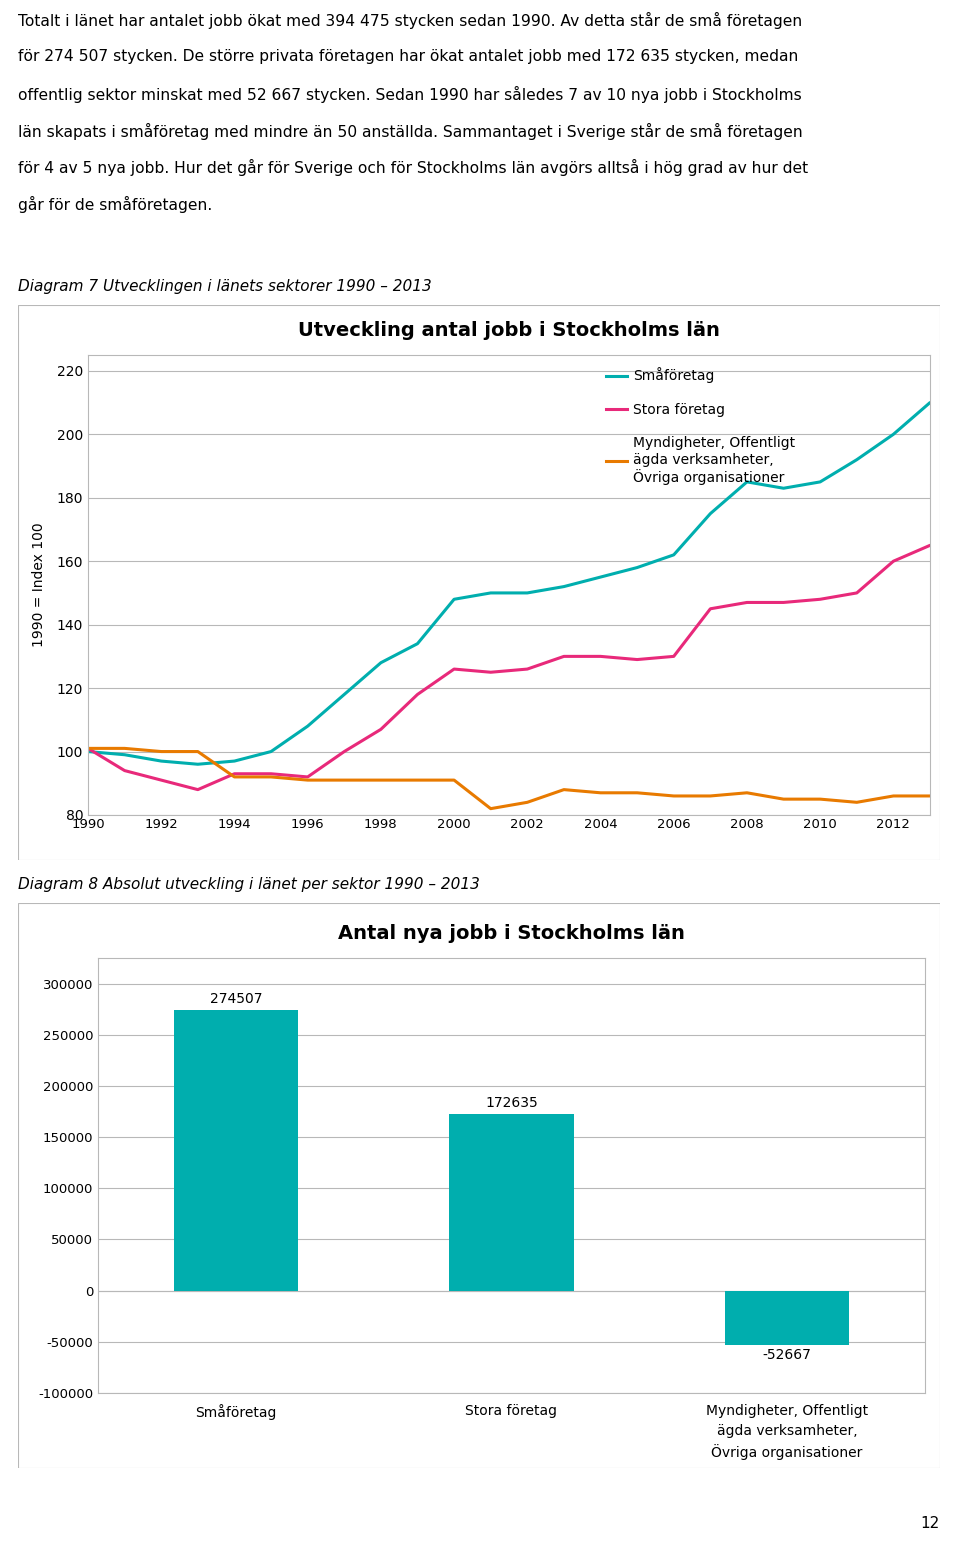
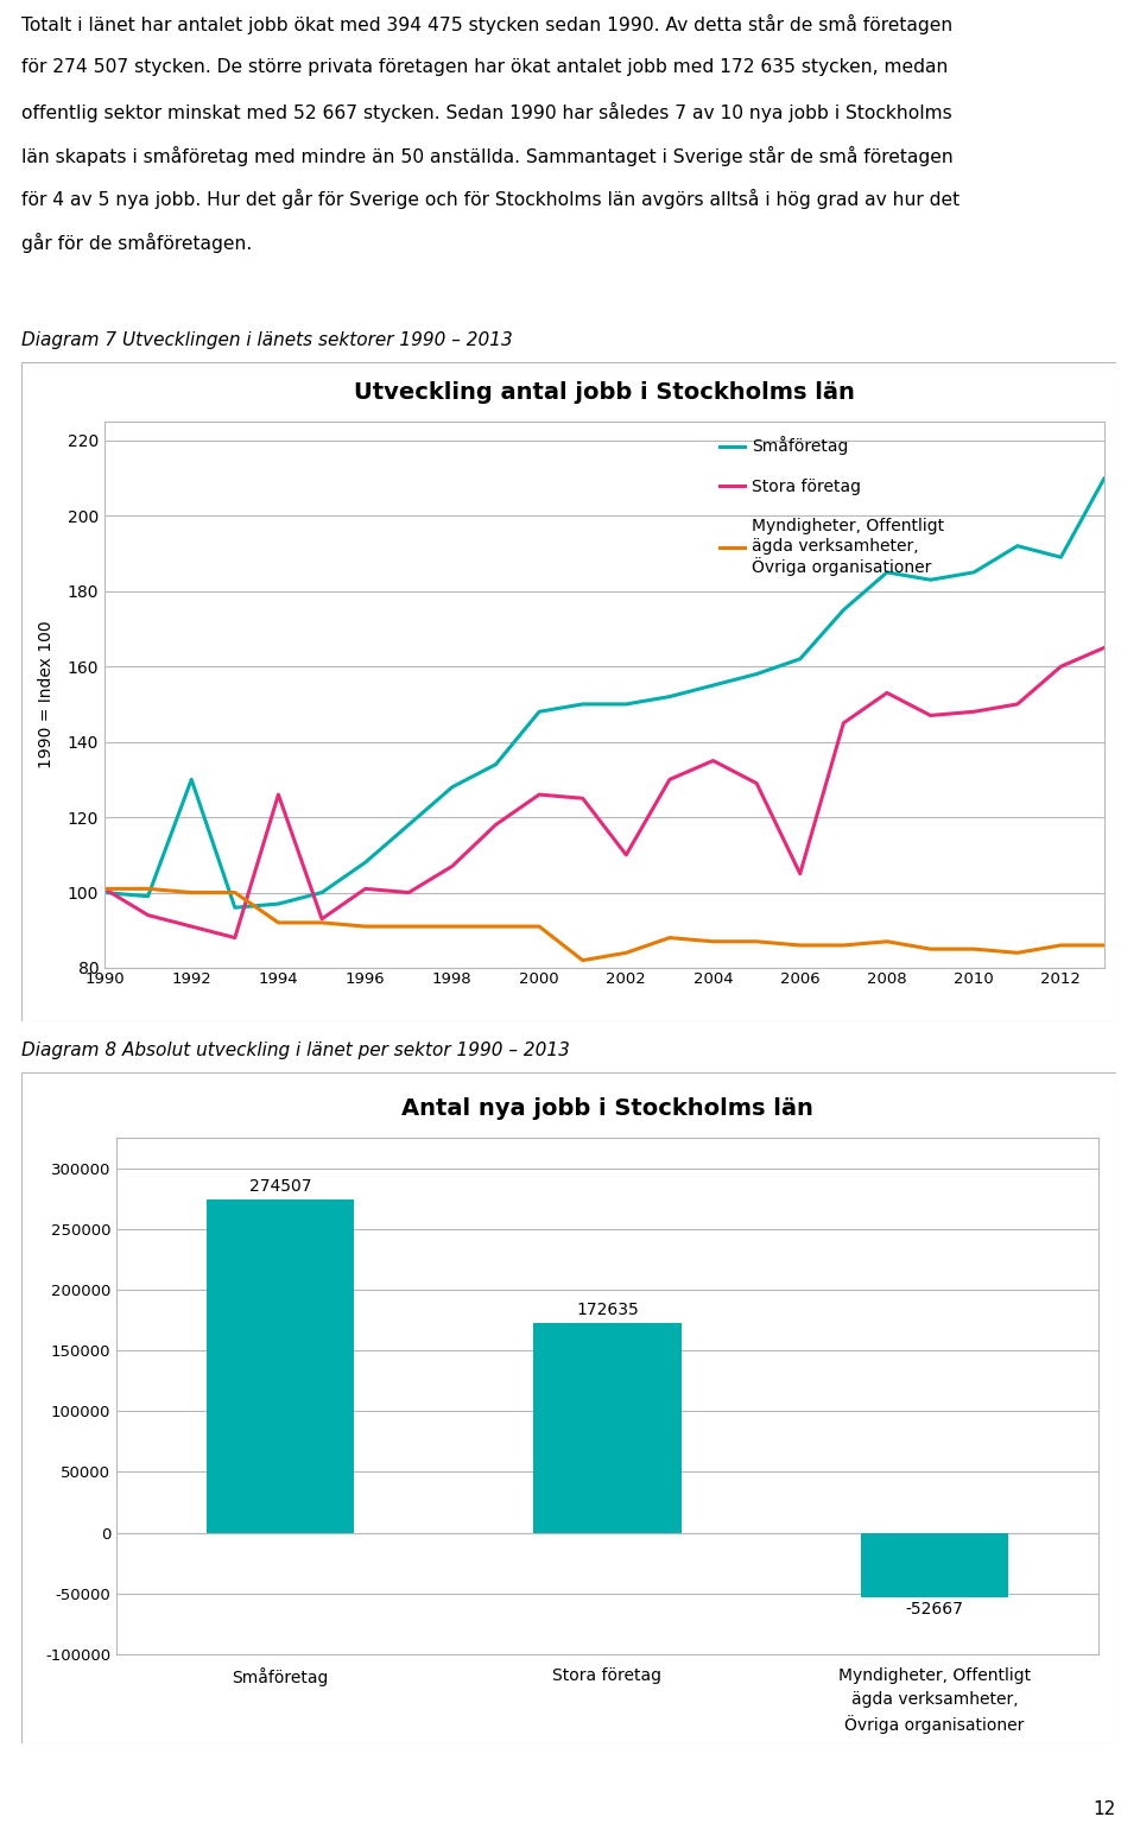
Utveckling antal jobb i Stockholms län/Småföretag/1992: 97 -> 130
Utveckling antal jobb i Stockholms län/Stora företag/1994: 93 -> 126
Utveckling antal jobb i Stockholms län/Stora företag/1996: 92 -> 101
Utveckling antal jobb i Stockholms län/Stora företag/2002: 126 -> 110
Utveckling antal jobb i Stockholms län/Stora företag/2004: 130 -> 135
Utveckling antal jobb i Stockholms län/Stora företag/2006: 130 -> 105
Utveckling antal jobb i Stockholms län/Stora företag/2008: 147 -> 153
Utveckling antal jobb i Stockholms län/Småföretag/2012: 200 -> 189
